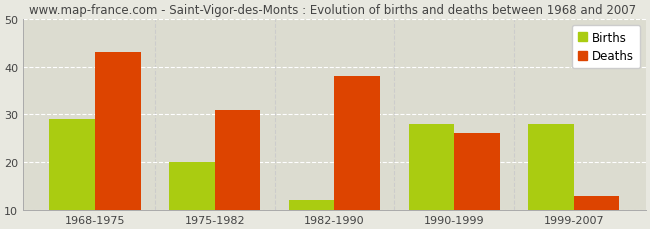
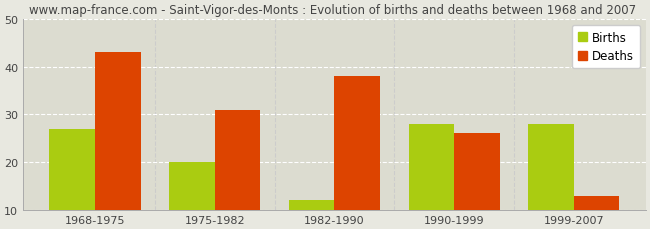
Births/1968-1975: 29 -> 27
